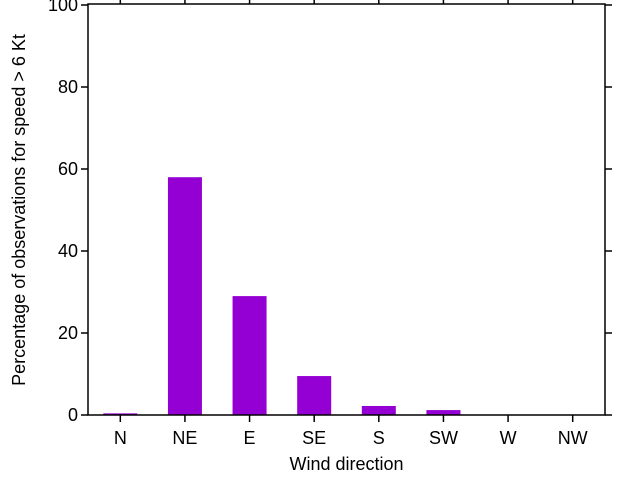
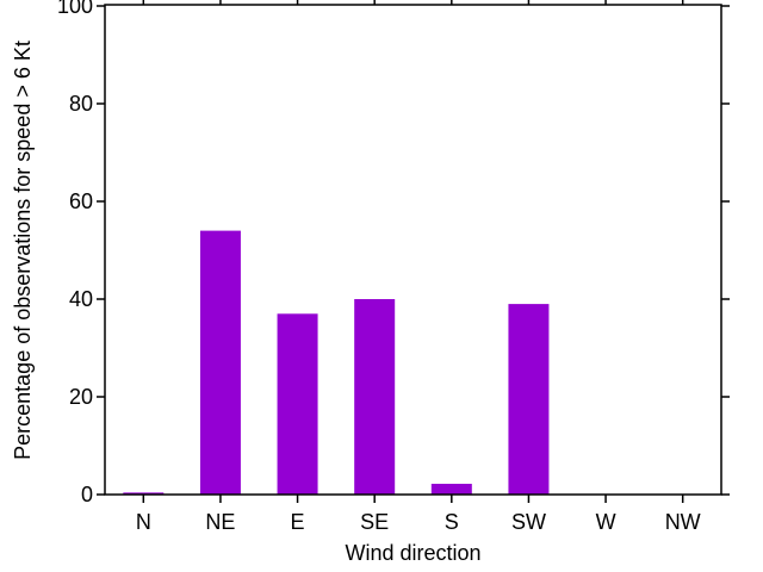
NE: 58 -> 54
E: 29 -> 37
SE: 10 -> 40
SW: 1 -> 39
